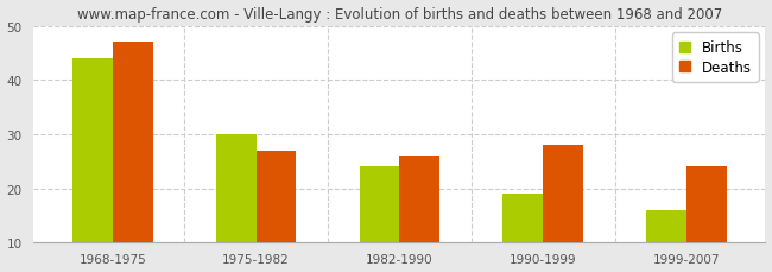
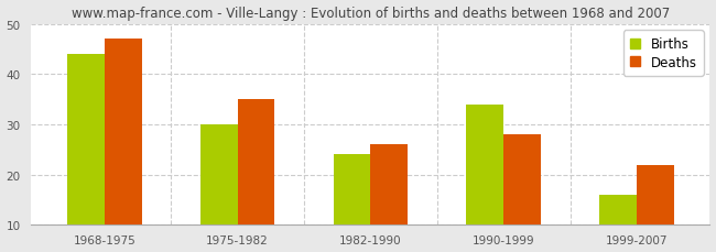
Deaths/1975-1982: 27 -> 35
Births/1990-1999: 19 -> 34
Deaths/1999-2007: 24 -> 22
